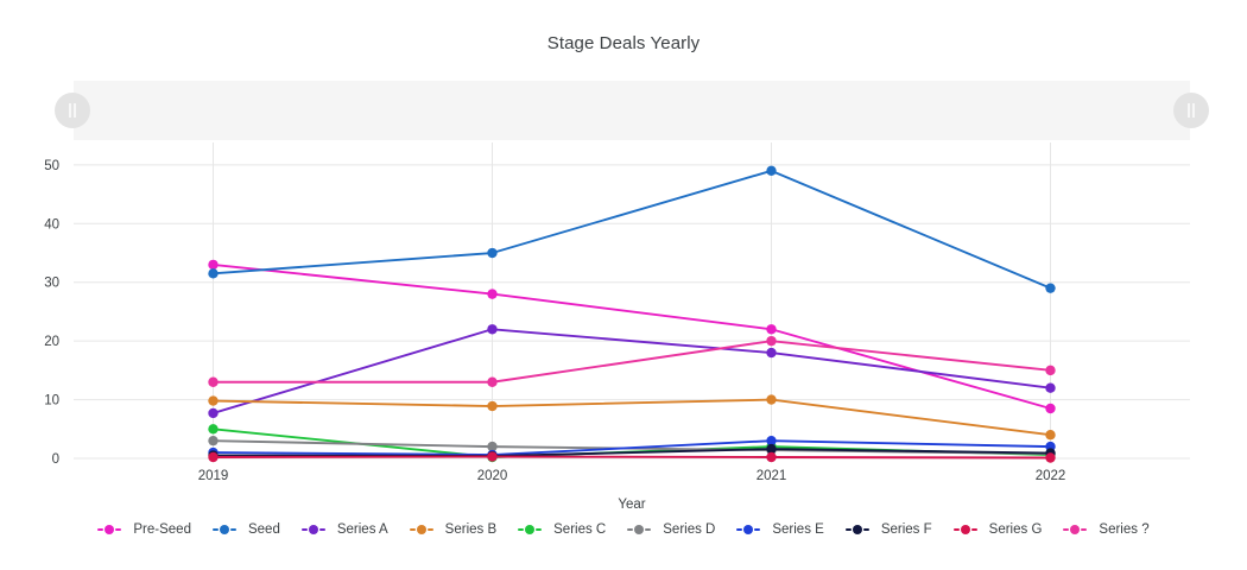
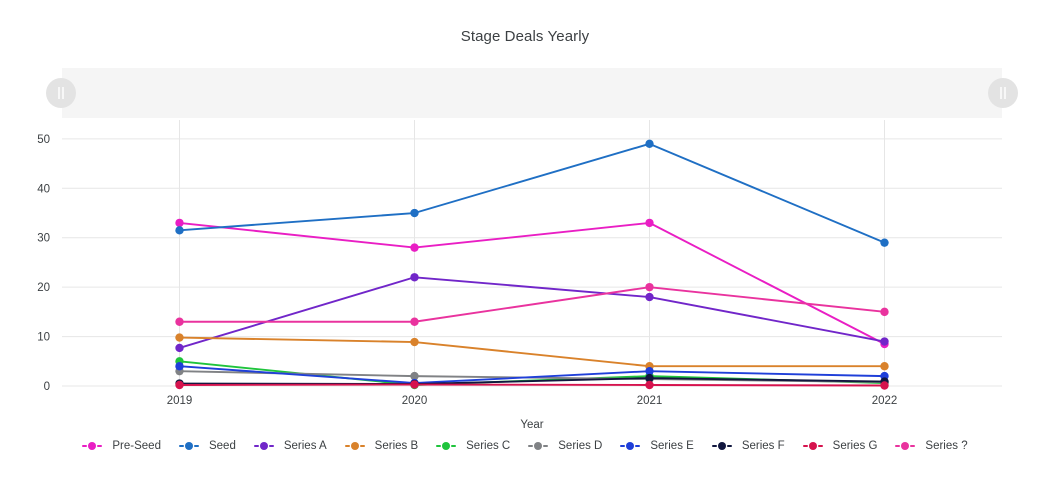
Series E/2019: 1 -> 4
Pre-Seed/2021: 22 -> 33
Series B/2021: 10 -> 4
Series A/2022: 12 -> 9
